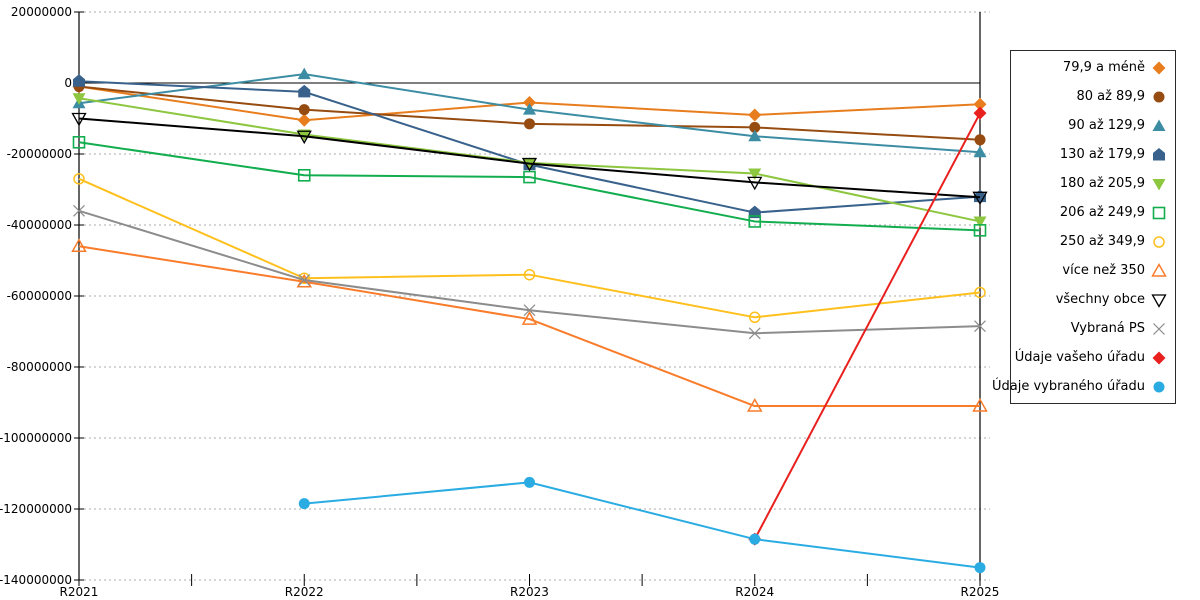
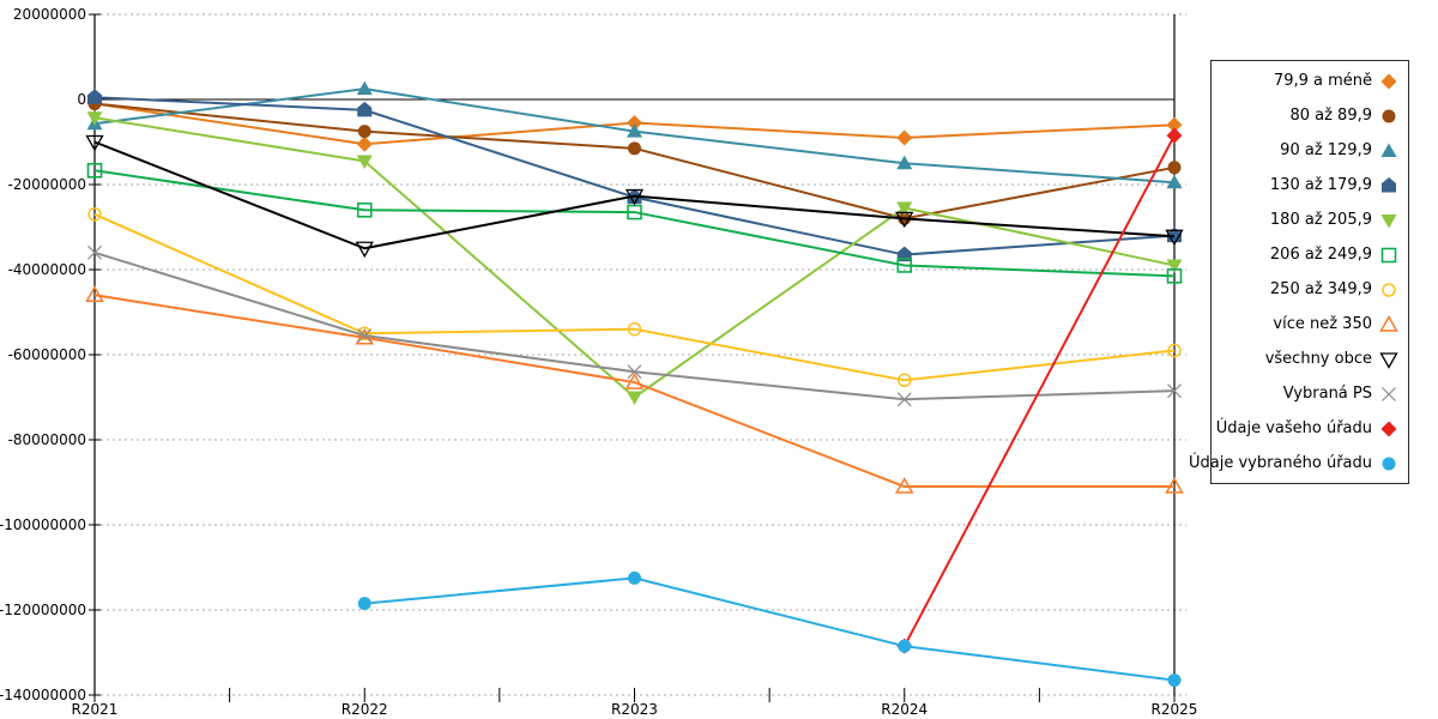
všechny obce/R2022: -15000000 -> -35000000
180 až 205,9/R2023: -22000000 -> -70000000
80 až 89,9/R2024: -12000000 -> -28000000
